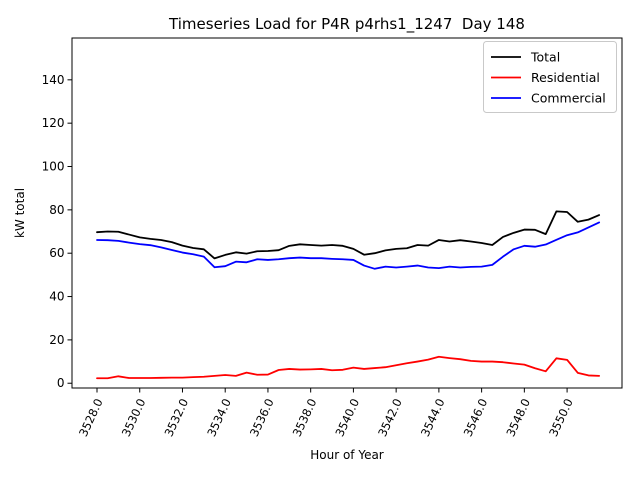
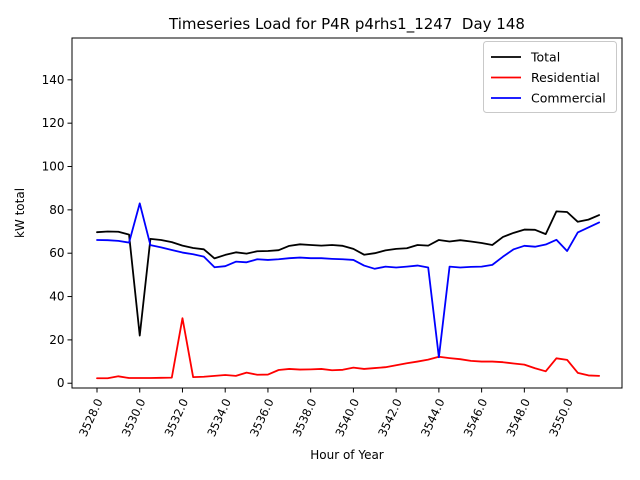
Total/3530.0: 67 -> 22
Commercial/3530.0: 64 -> 83
Residential/3532.0: 3 -> 30
Commercial/3544.0: 53 -> 12
Commercial/3550.0: 68 -> 61
